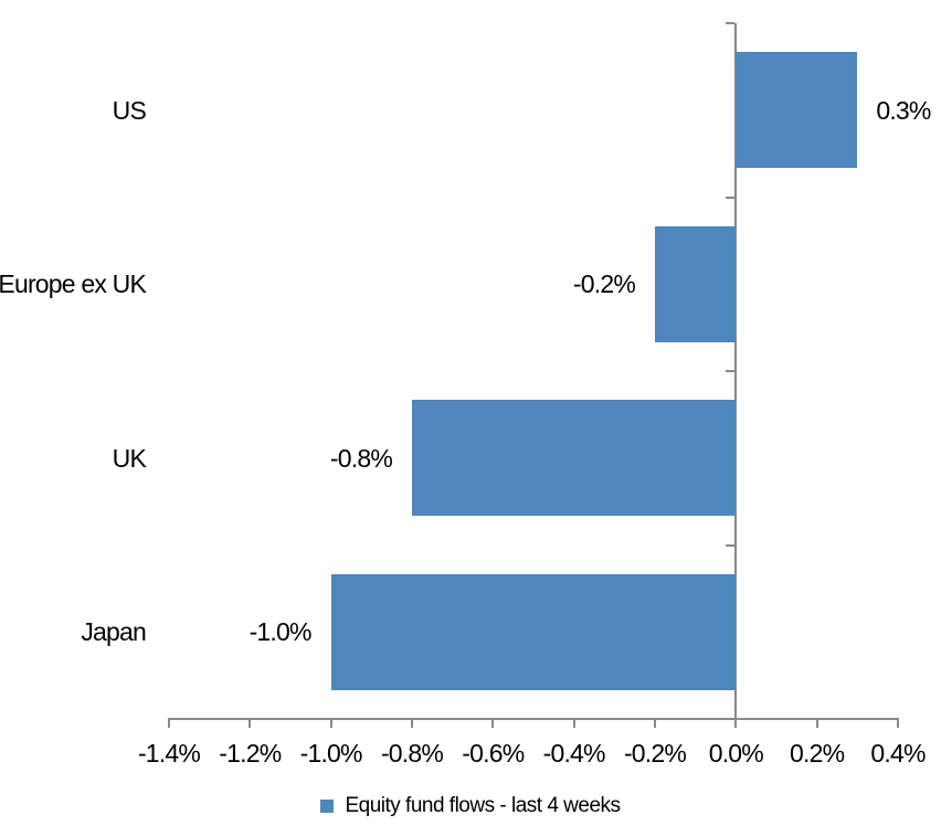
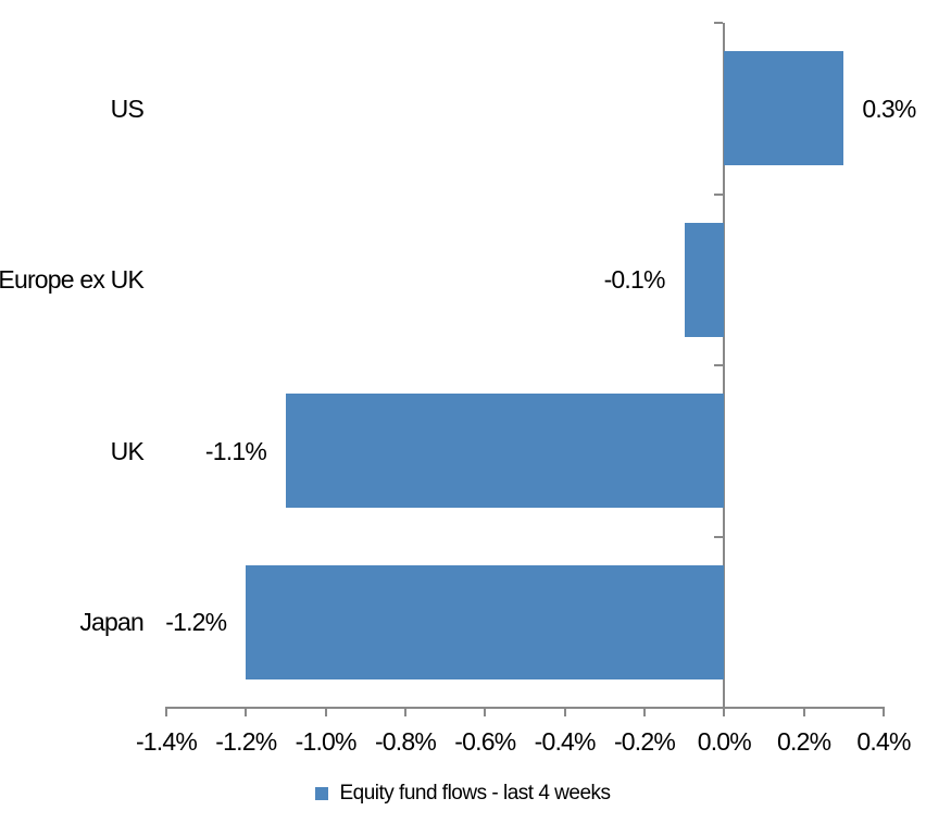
Europe ex UK: -0.2% -> -0.1%
UK: -0.8% -> -1.1%
Japan: -1.0% -> -1.2%
